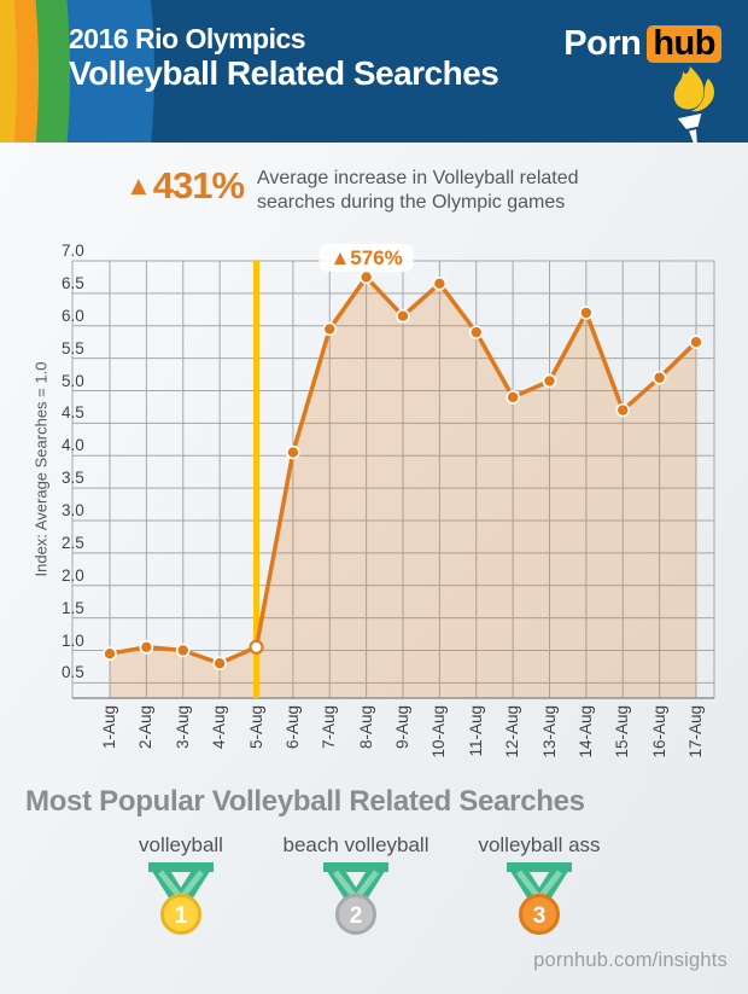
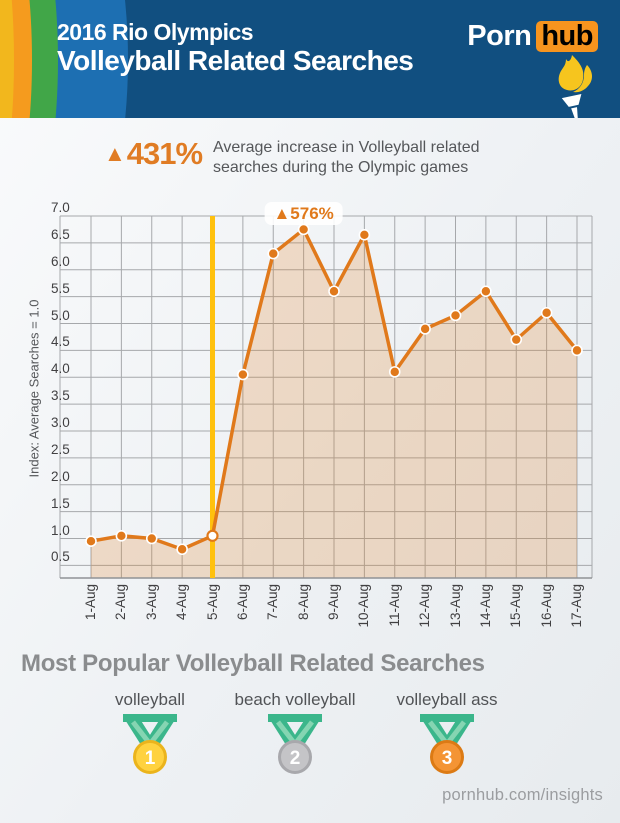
7-Aug: 6.0 -> 6.3
9-Aug: 6.2 -> 5.6
11-Aug: 5.9 -> 4.1
14-Aug: 6.2 -> 5.6
17-Aug: 5.8 -> 4.5
